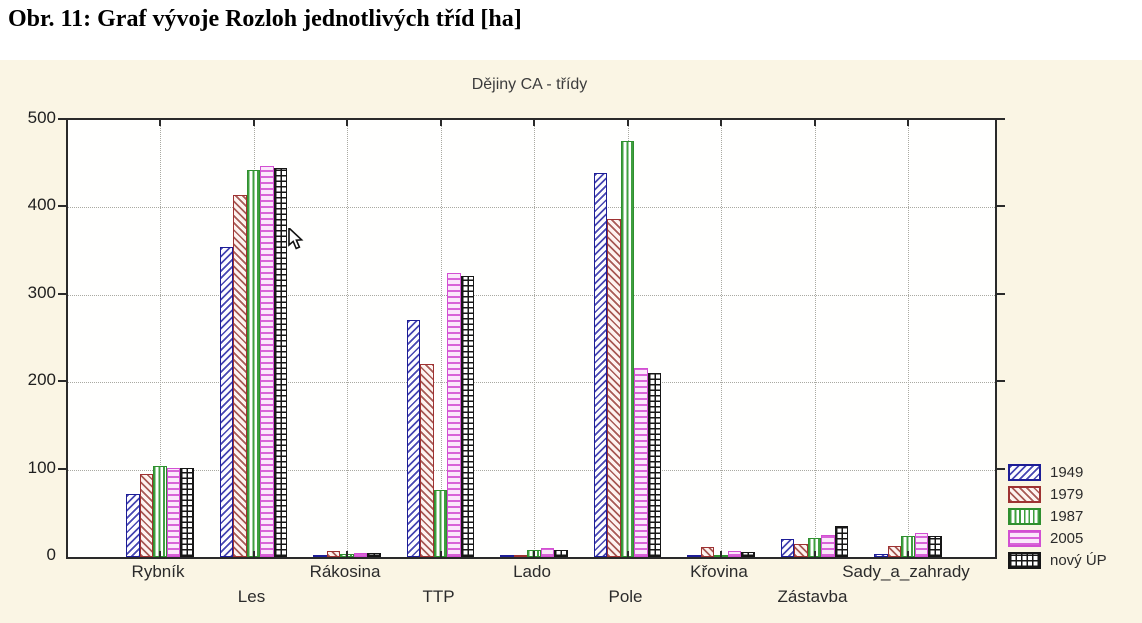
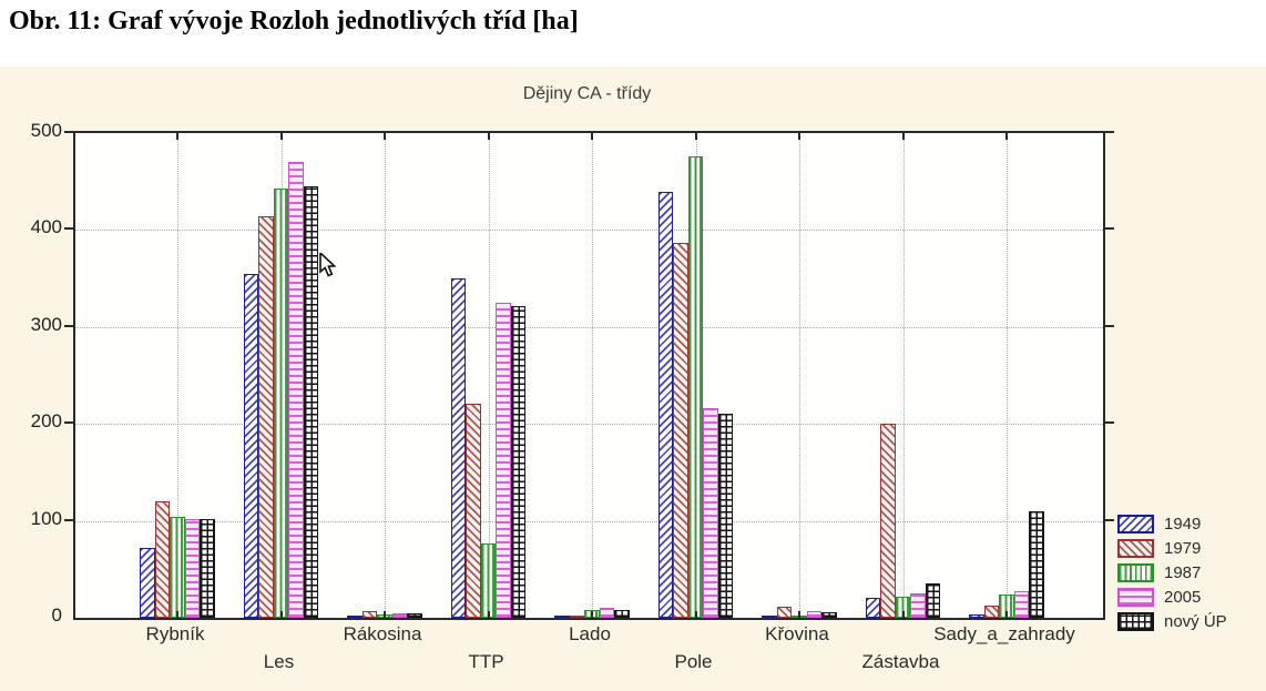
1979/Rybník: 100 -> 120
2005/Les: 450 -> 470
1949/TTP: 270 -> 350
1979/Zástavba: 20 -> 200
nový ÚP/Sady_a_zahrady: 20 -> 110
